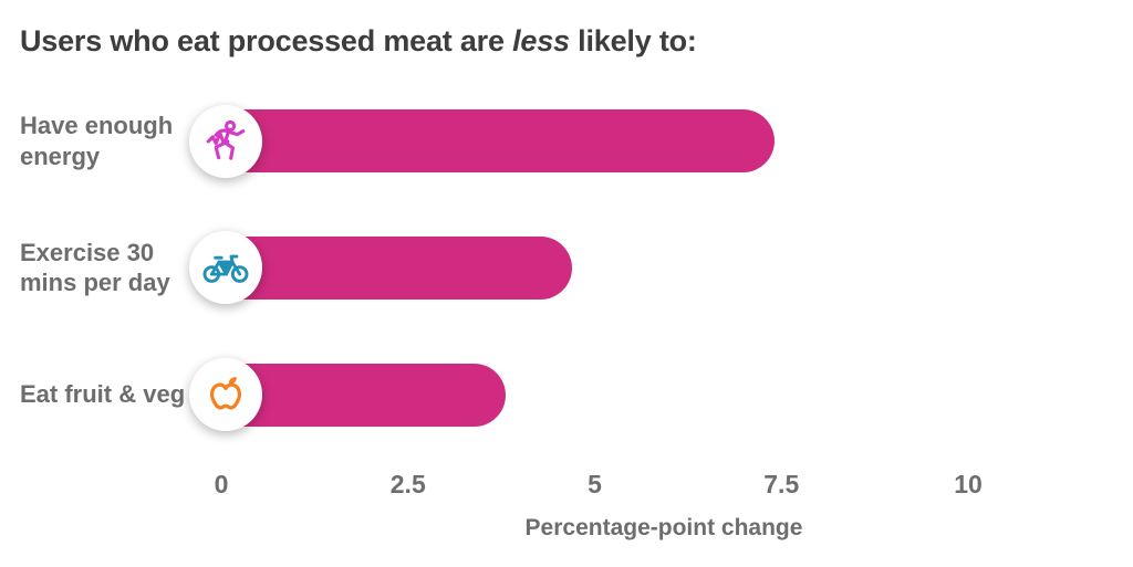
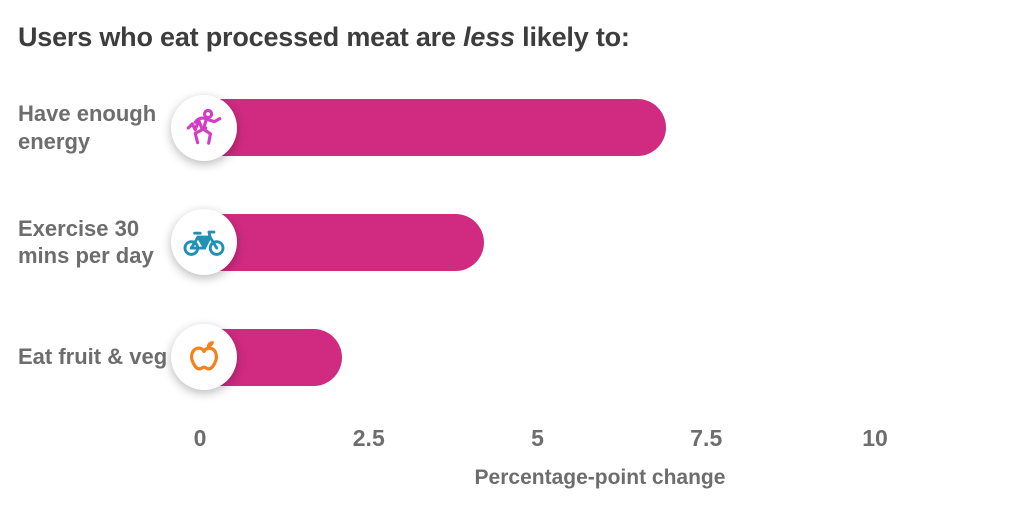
Have enough energy: 7.4 -> 6.9
Exercise 30 mins per day: 4.7 -> 4.2
Eat fruit & veg: 3.8 -> 2.1
